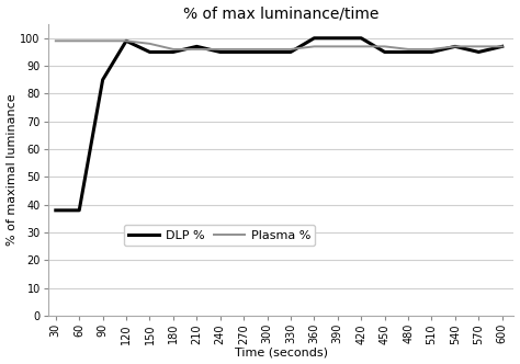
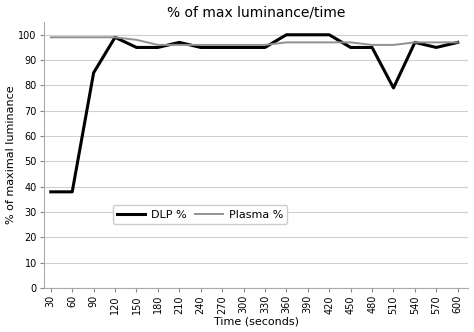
DLP %/510: 95 -> 79
